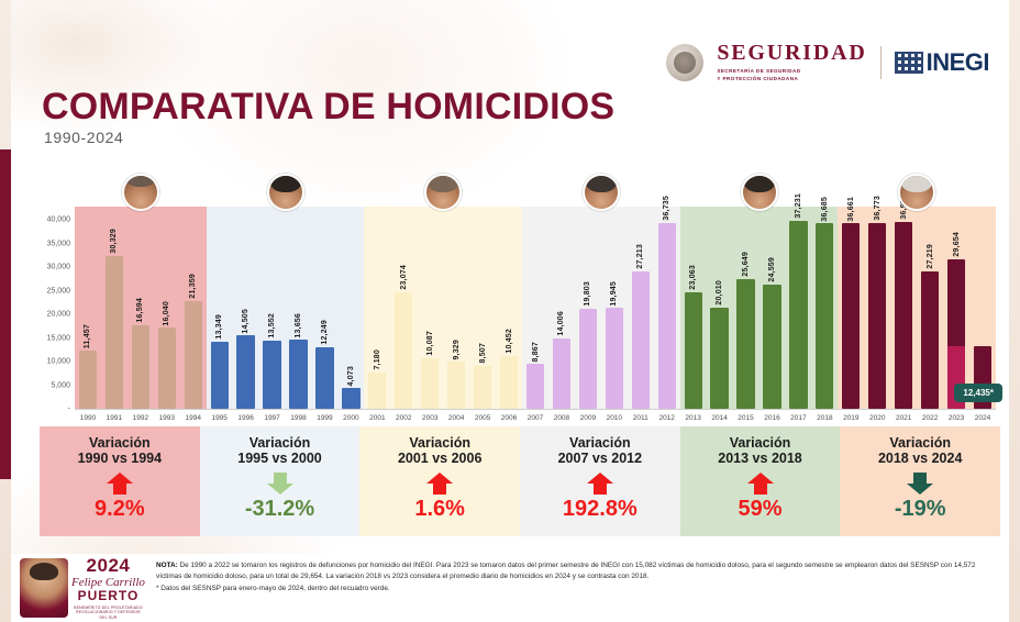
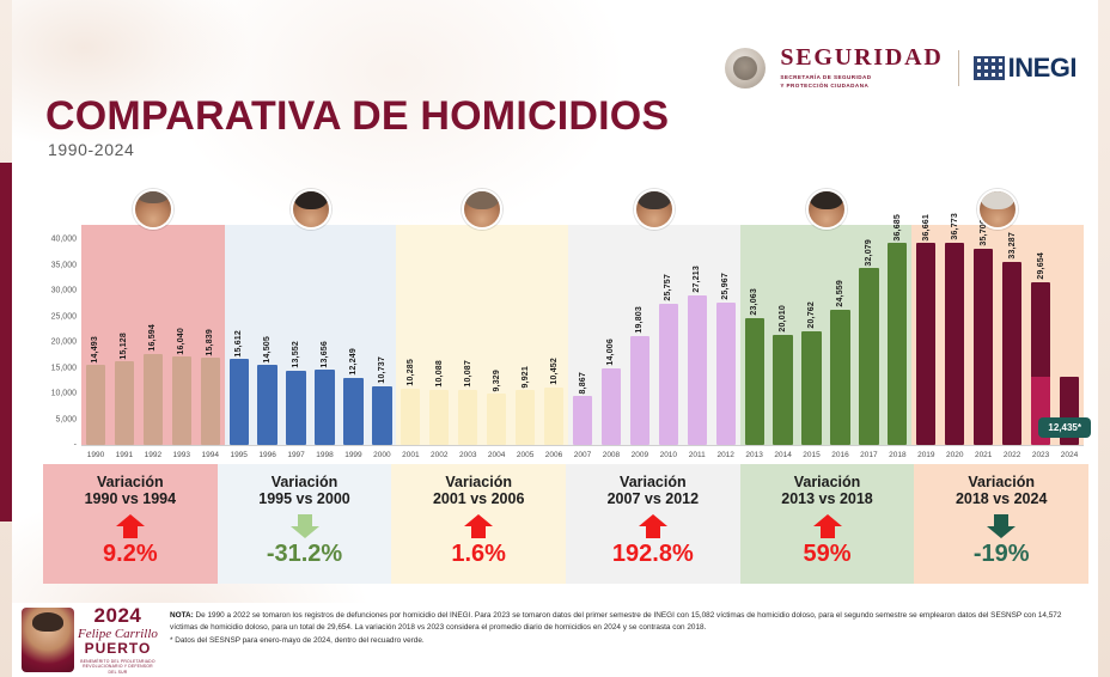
1990: 11,457 -> 14,493
1991: 30,329 -> 15,128
1994: 21,359 -> 15,839
1995: 13,349 -> 15,612
2000: 4,073 -> 10,737
2001: 7,180 -> 10,285
2002: 23,074 -> 10,088
2005: 8,507 -> 9,921
2010: 19,945 -> 25,757
2012: 36,735 -> 25,967
2015: 25,649 -> 20,762
2017: 37,231 -> 32,079
2021: 36,973 -> 35,700
2022: 27,219 -> 33,287
